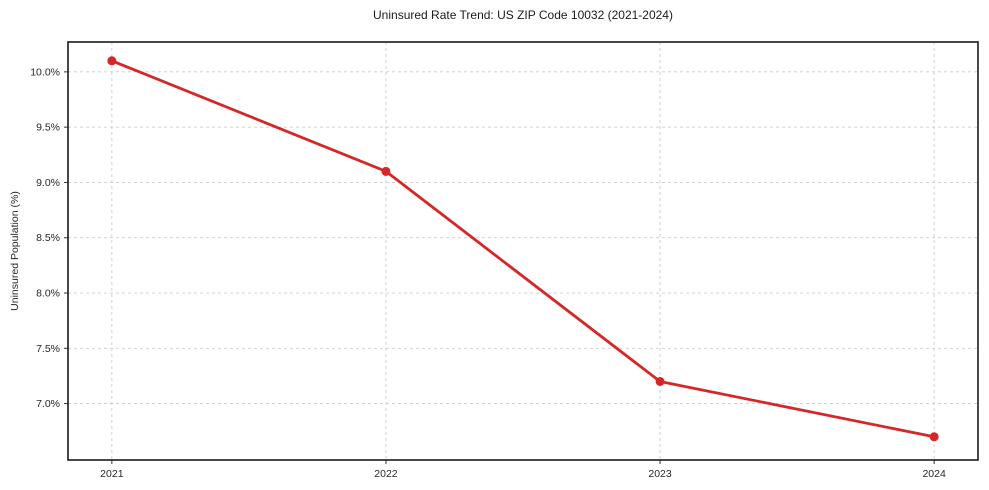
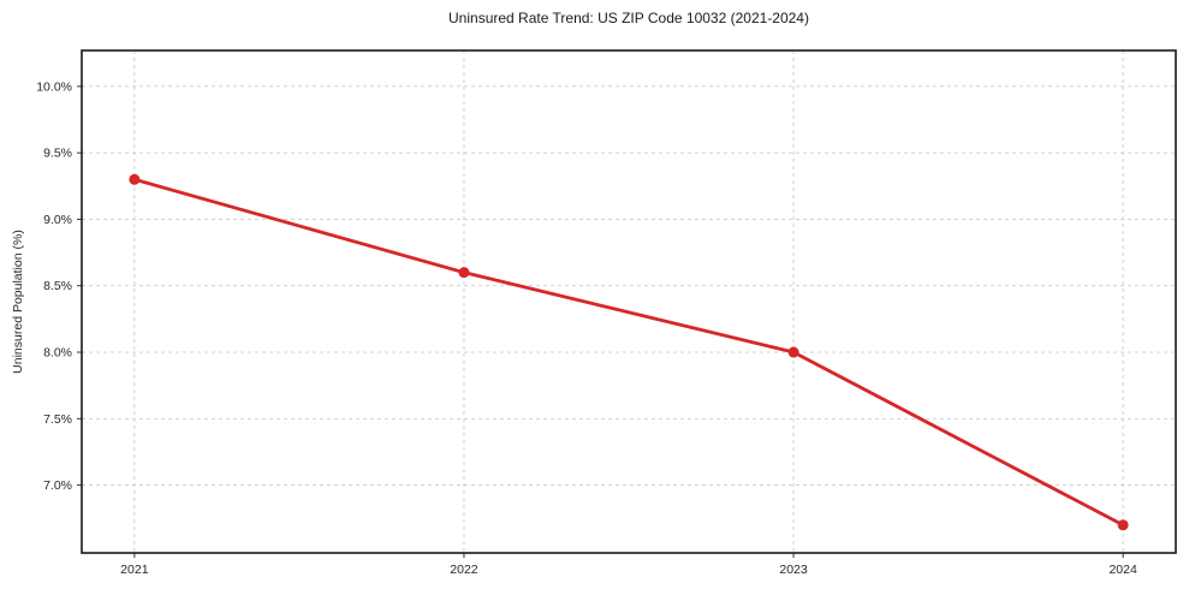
2021: 10.1% -> 9.3%
2022: 9.1% -> 8.6%
2023: 7.2% -> 8.0%
